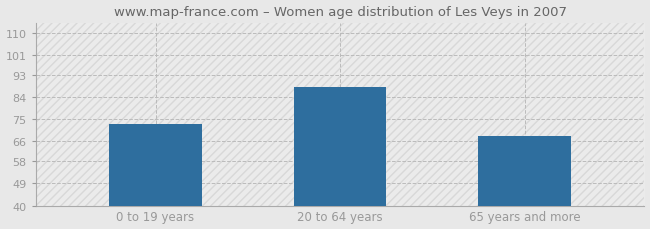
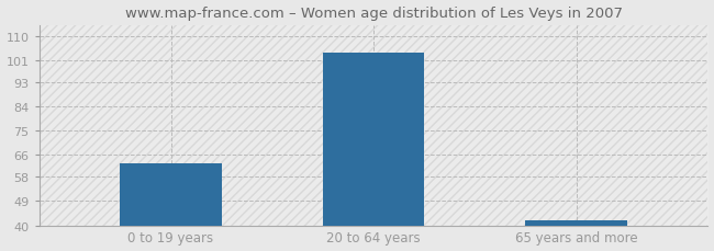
0 to 19 years: 73 -> 63
20 to 64 years: 88 -> 104
65 years and more: 68 -> 42
